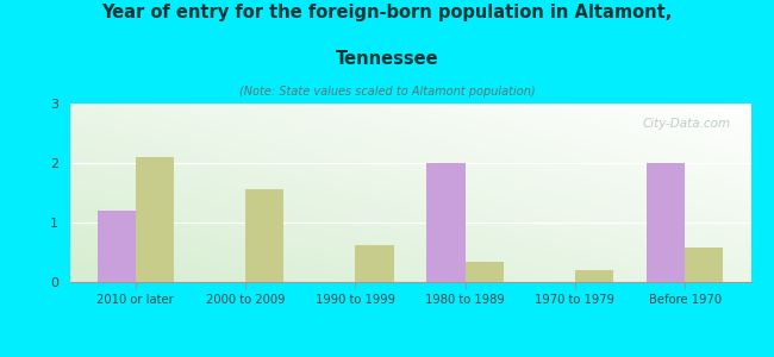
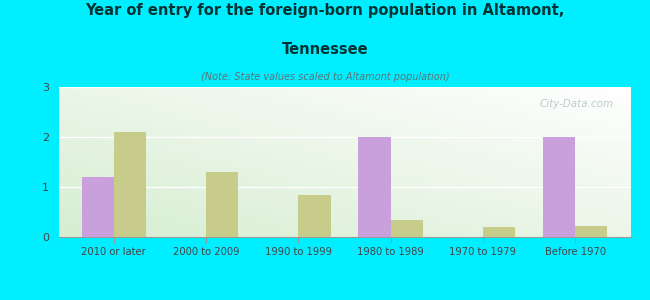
Tennessee/2000 to 2009: 1.56 -> 1.30
Tennessee/1990 to 1999: 0.62 -> 0.85
Tennessee/Before 1970: 0.58 -> 0.22
